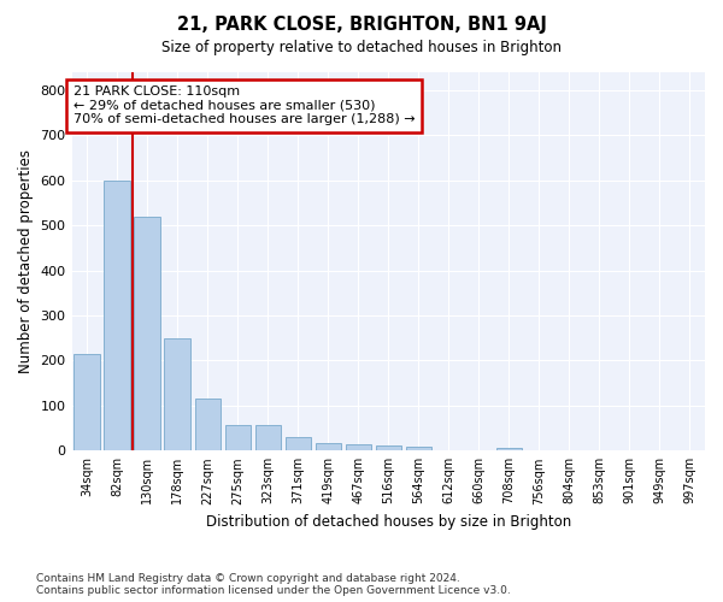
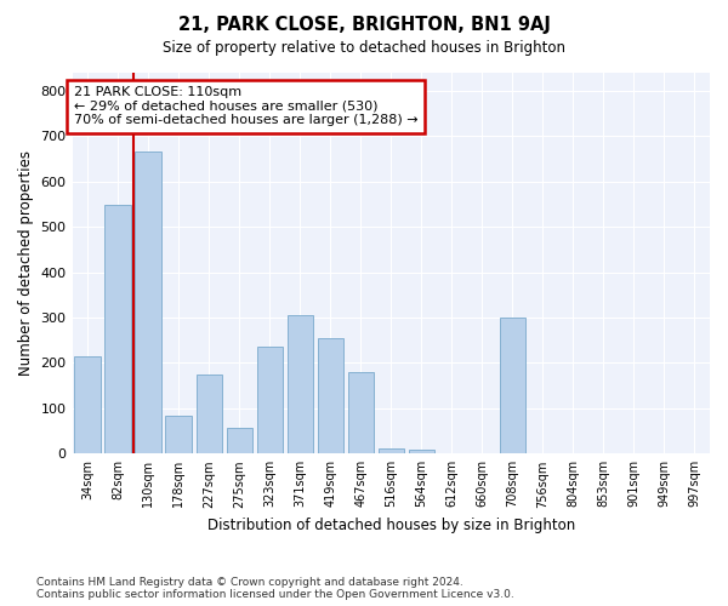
82sqm: 600 -> 550
130sqm: 520 -> 665
178sqm: 250 -> 85
227sqm: 115 -> 175
323sqm: 57 -> 235
371sqm: 30 -> 305
419sqm: 18 -> 255
467sqm: 15 -> 180
708sqm: 7 -> 300
